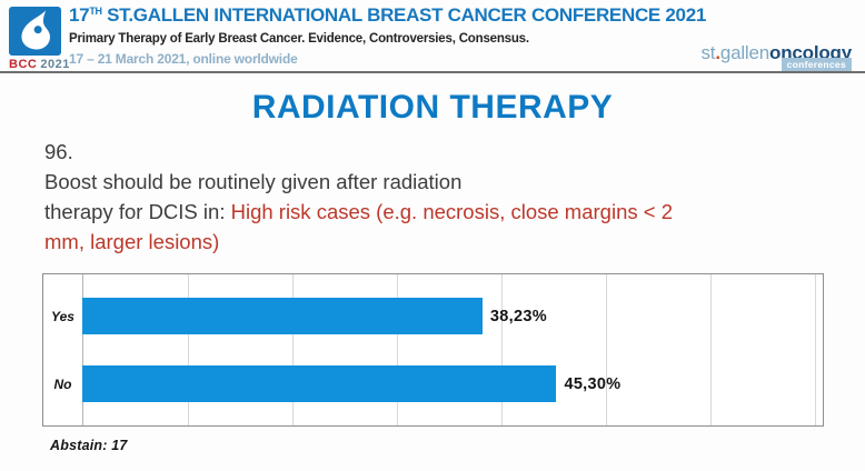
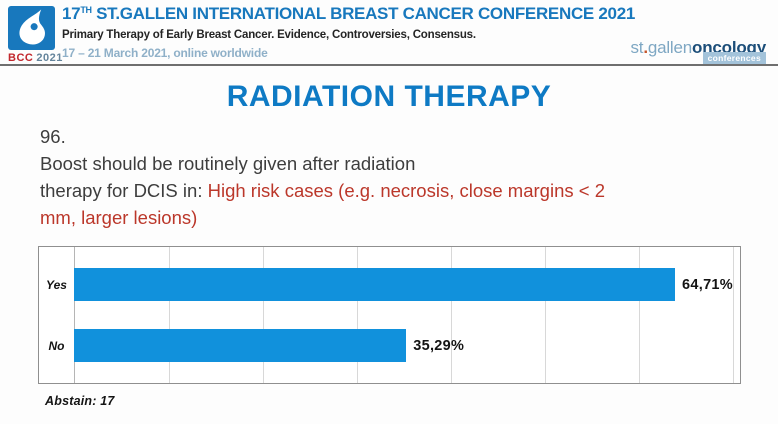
Yes: 38,23% -> 64,71%
No: 45,30% -> 35,29%
